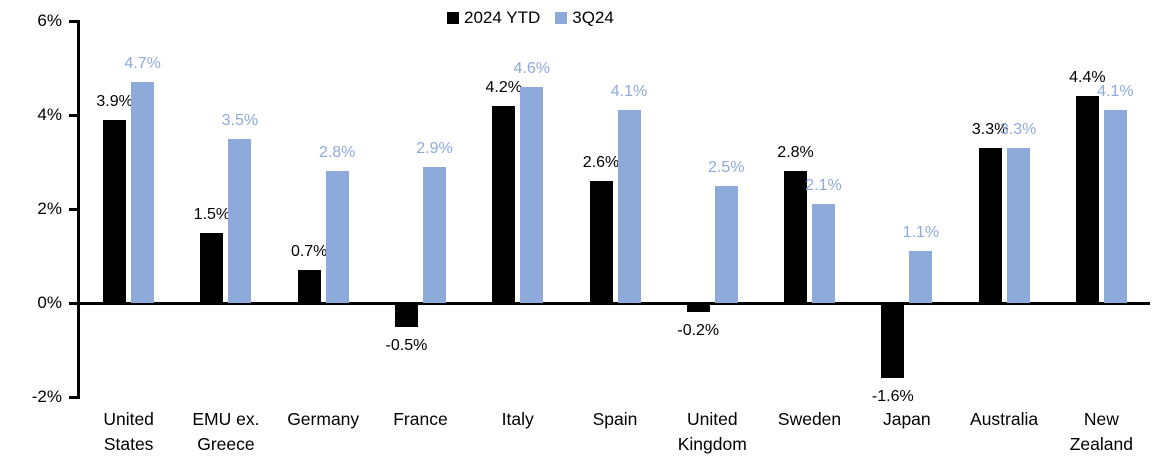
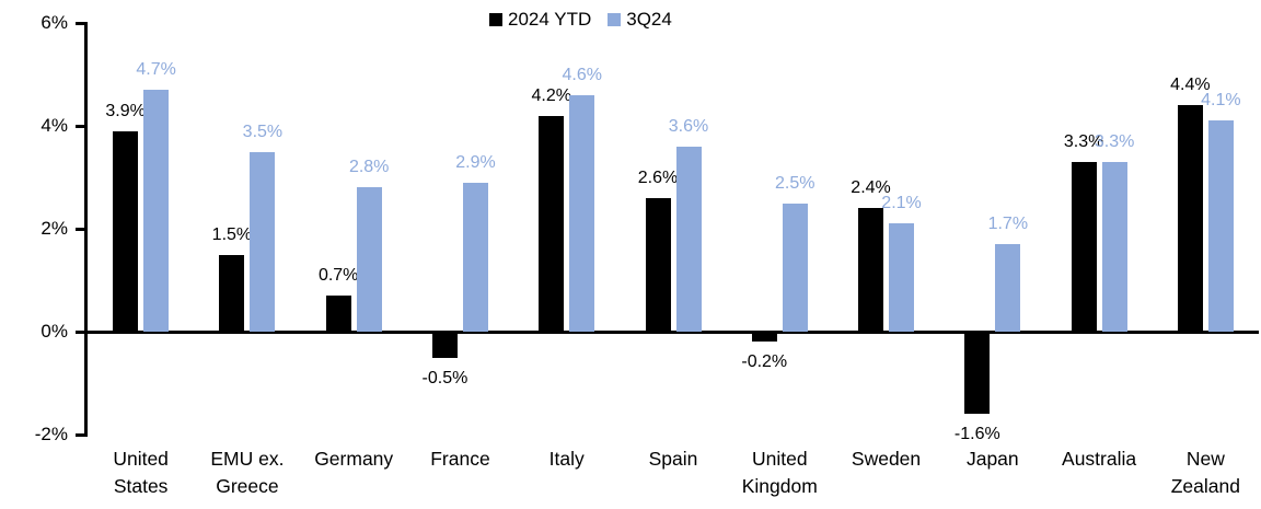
3Q24/Spain: 4.1% -> 3.6%
2024 YTD/Sweden: 2.8% -> 2.4%
3Q24/Japan: 1.1% -> 1.7%
